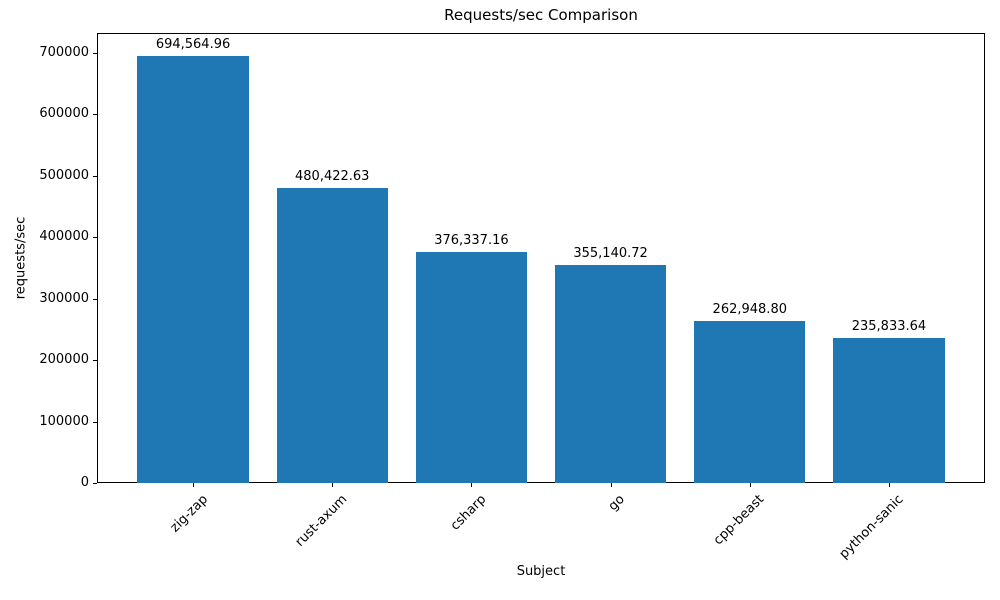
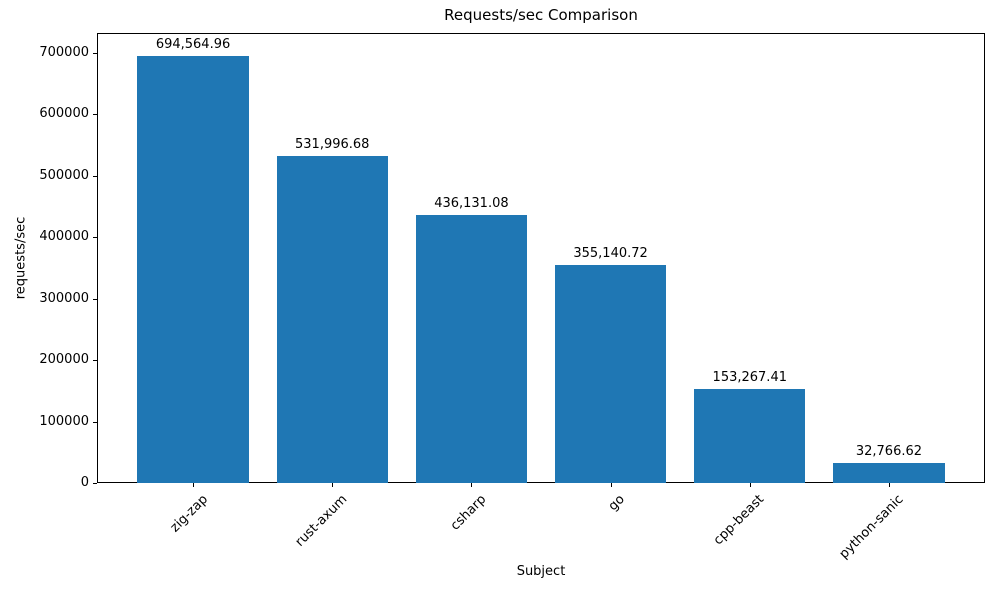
rust-axum: 480,422.63 -> 531,996.68
csharp: 376,337.16 -> 436,131.08
cpp-beast: 262,948.80 -> 153,267.41
python-sanic: 235,833.64 -> 32,766.62
